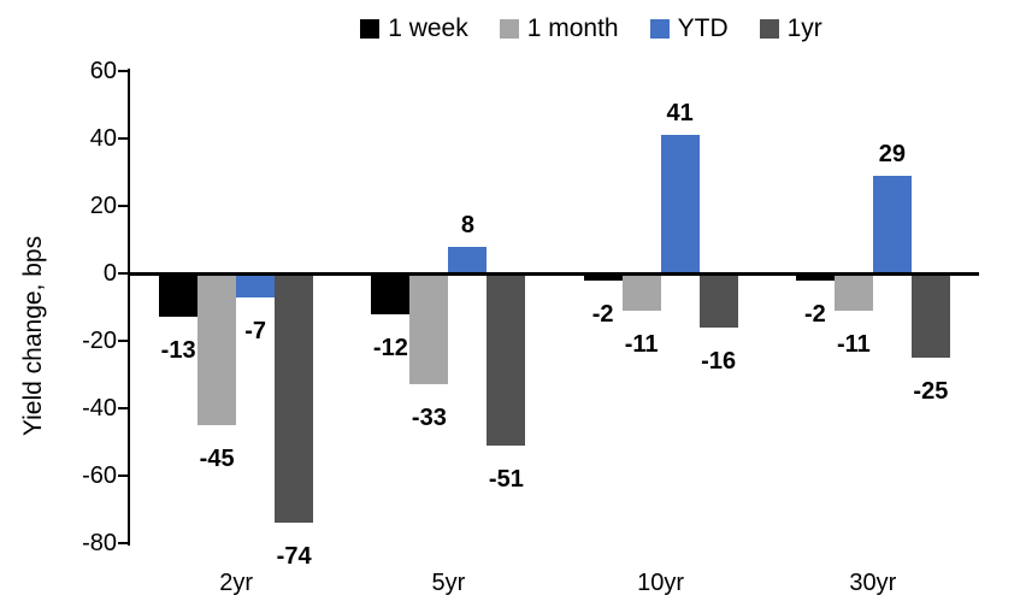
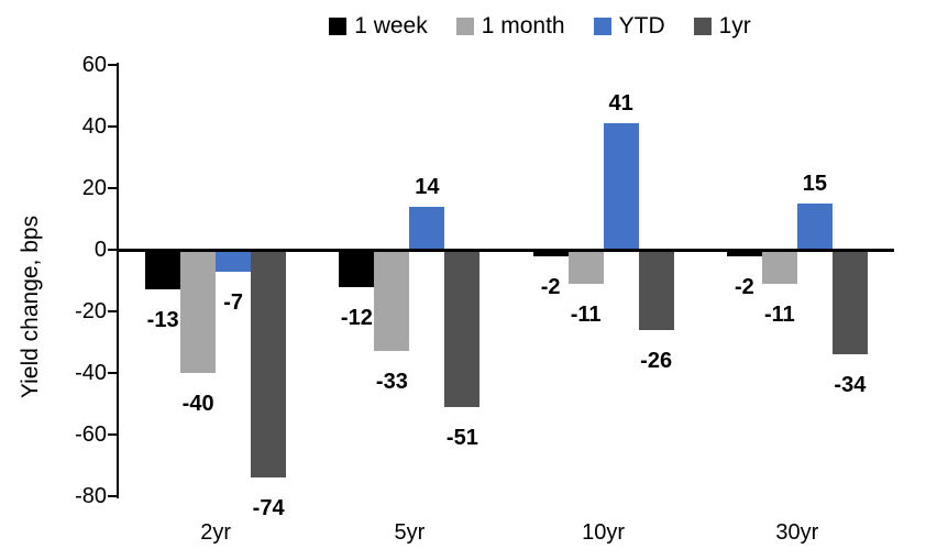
1 month/2yr: -45 -> -40
YTD/5yr: 8 -> 14
1yr/10yr: -16 -> -26
YTD/30yr: 29 -> 15
1yr/30yr: -25 -> -34
